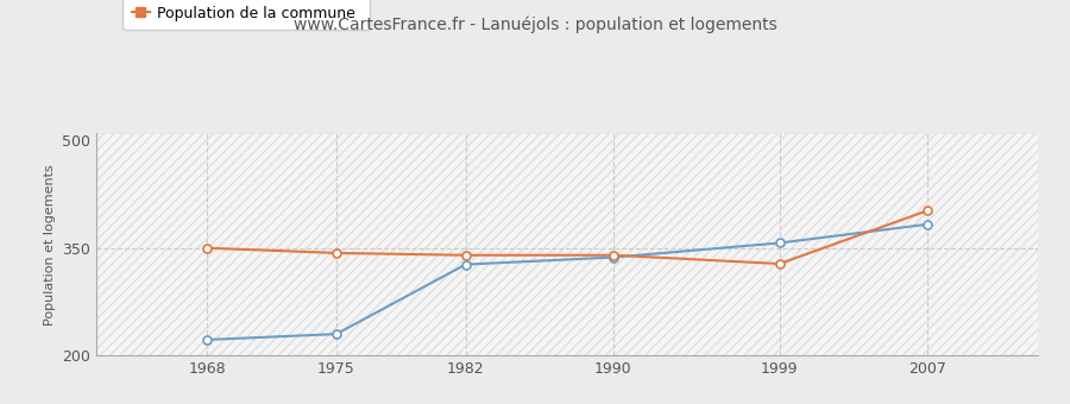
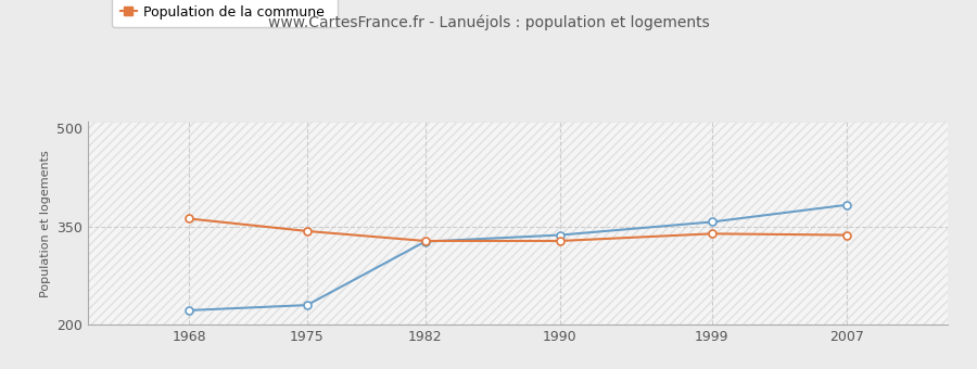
Population de la commune/1968: 350 -> 362
Population de la commune/1982: 340 -> 328
Population de la commune/1990: 340 -> 328
Population de la commune/1999: 328 -> 339
Population de la commune/2007: 402 -> 337
